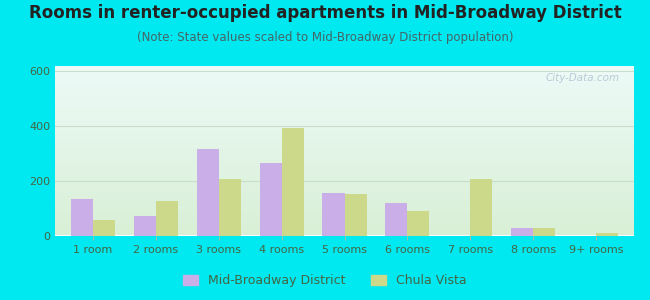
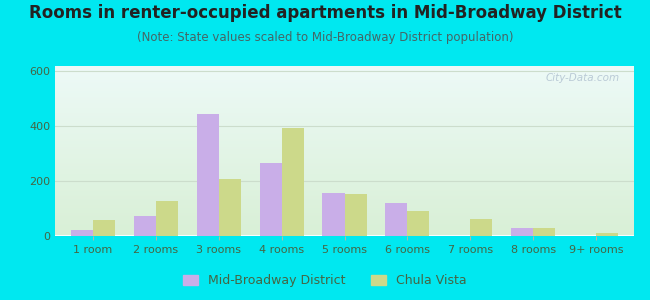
Mid-Broadway District/1 room: 135 -> 20
Mid-Broadway District/3 rooms: 315 -> 445
Chula Vista/7 rooms: 205 -> 60
